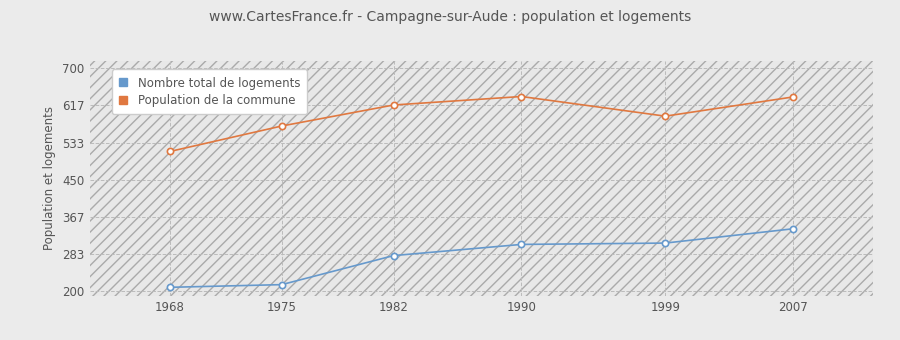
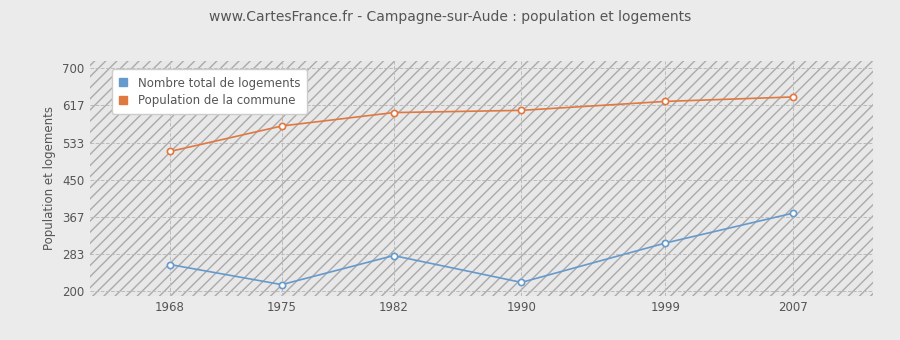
Nombre total de logements/1968: 209 -> 260
Population de la commune/1982: 617 -> 600
Nombre total de logements/1990: 305 -> 220
Population de la commune/1990: 636 -> 605
Population de la commune/1999: 592 -> 625
Nombre total de logements/2007: 340 -> 375
